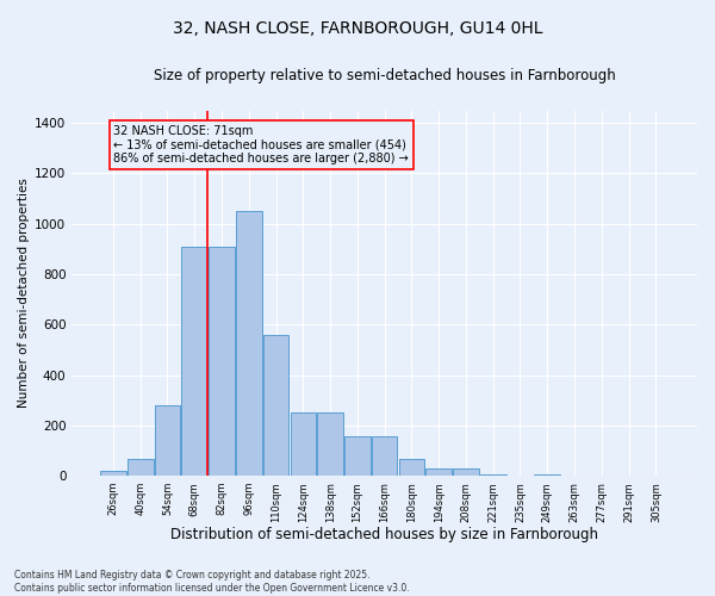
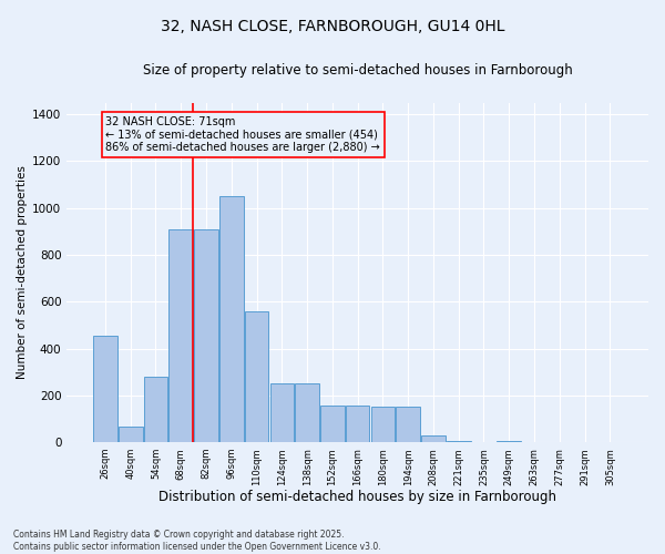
26sqm: 20 -> 455
180sqm: 65 -> 150
194sqm: 30 -> 150
